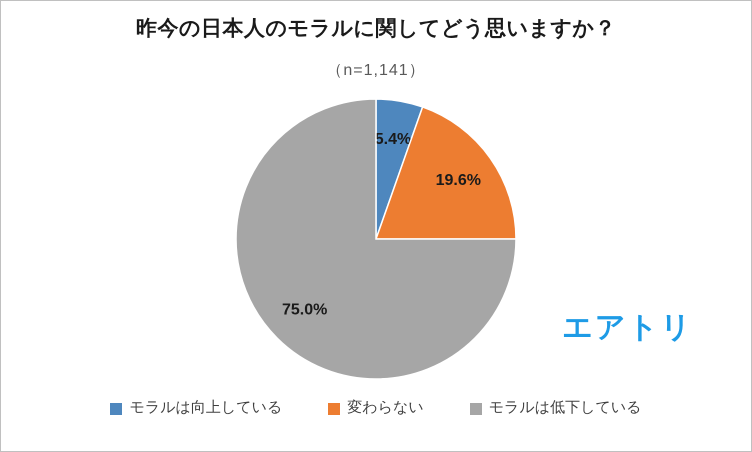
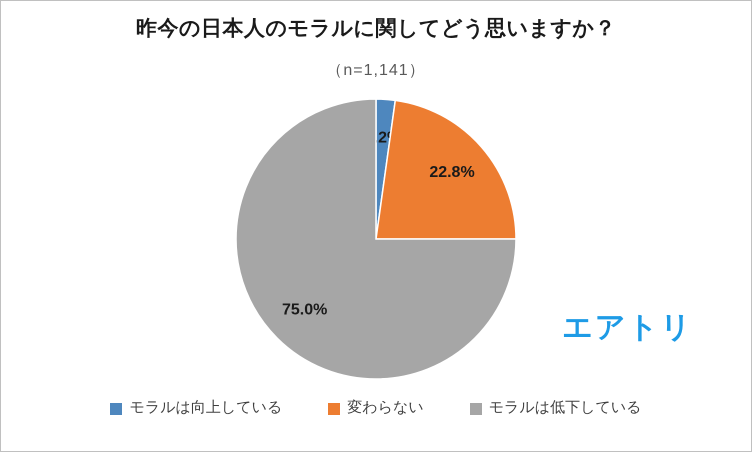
モラルは向上している: 5.4% -> 2.2%
変わらない: 19.6% -> 22.8%
